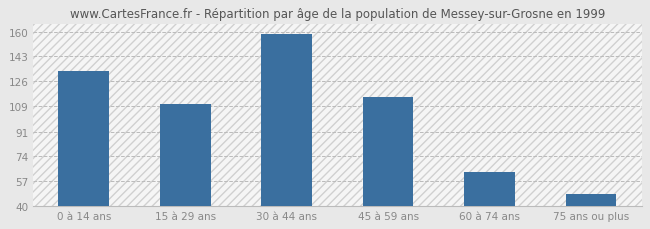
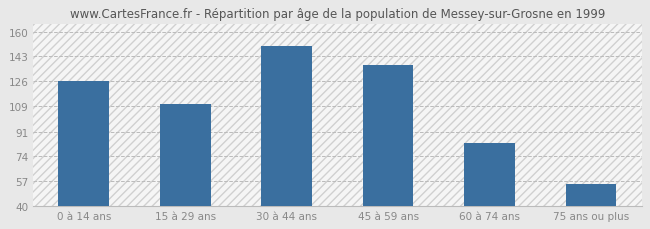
0 à 14 ans: 133 -> 126
30 à 44 ans: 158 -> 150
45 à 59 ans: 115 -> 137
60 à 74 ans: 63 -> 83
75 ans ou plus: 48 -> 55
